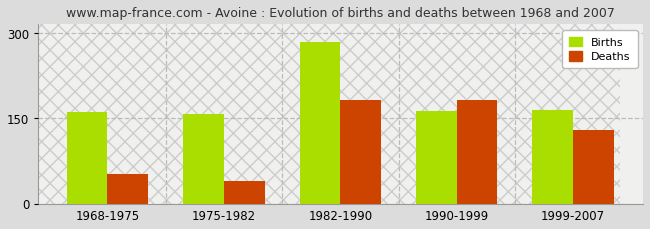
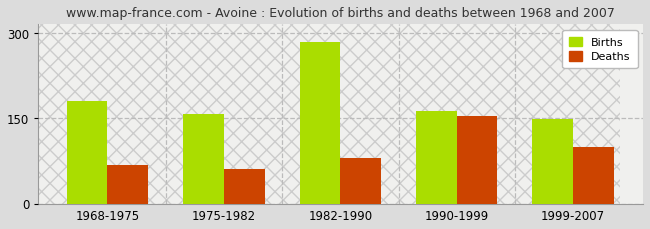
Births/1968-1975: 160 -> 180
Deaths/1968-1975: 52 -> 68
Deaths/1975-1982: 40 -> 60
Deaths/1982-1990: 182 -> 80
Deaths/1990-1999: 182 -> 153
Births/1999-2007: 164 -> 148
Deaths/1999-2007: 130 -> 100
